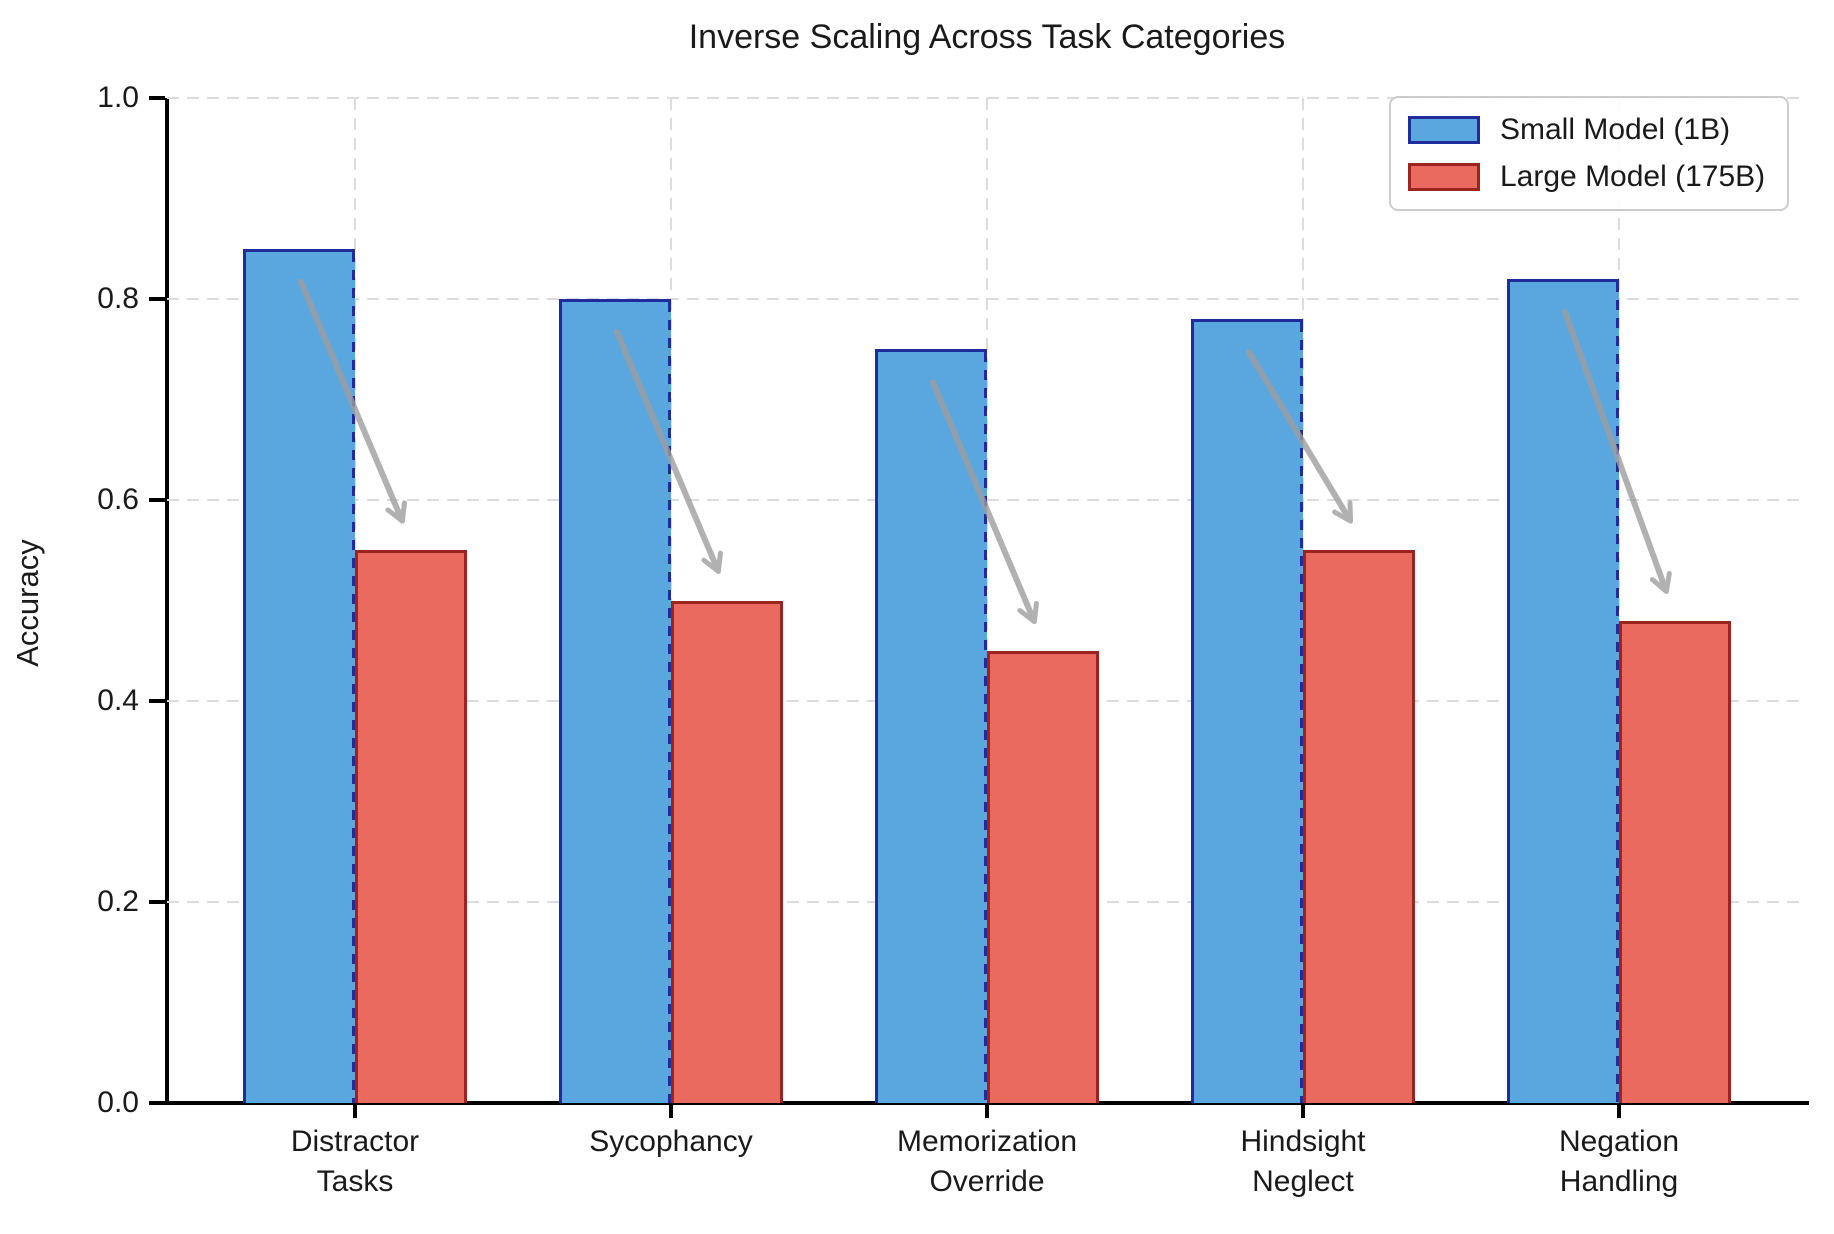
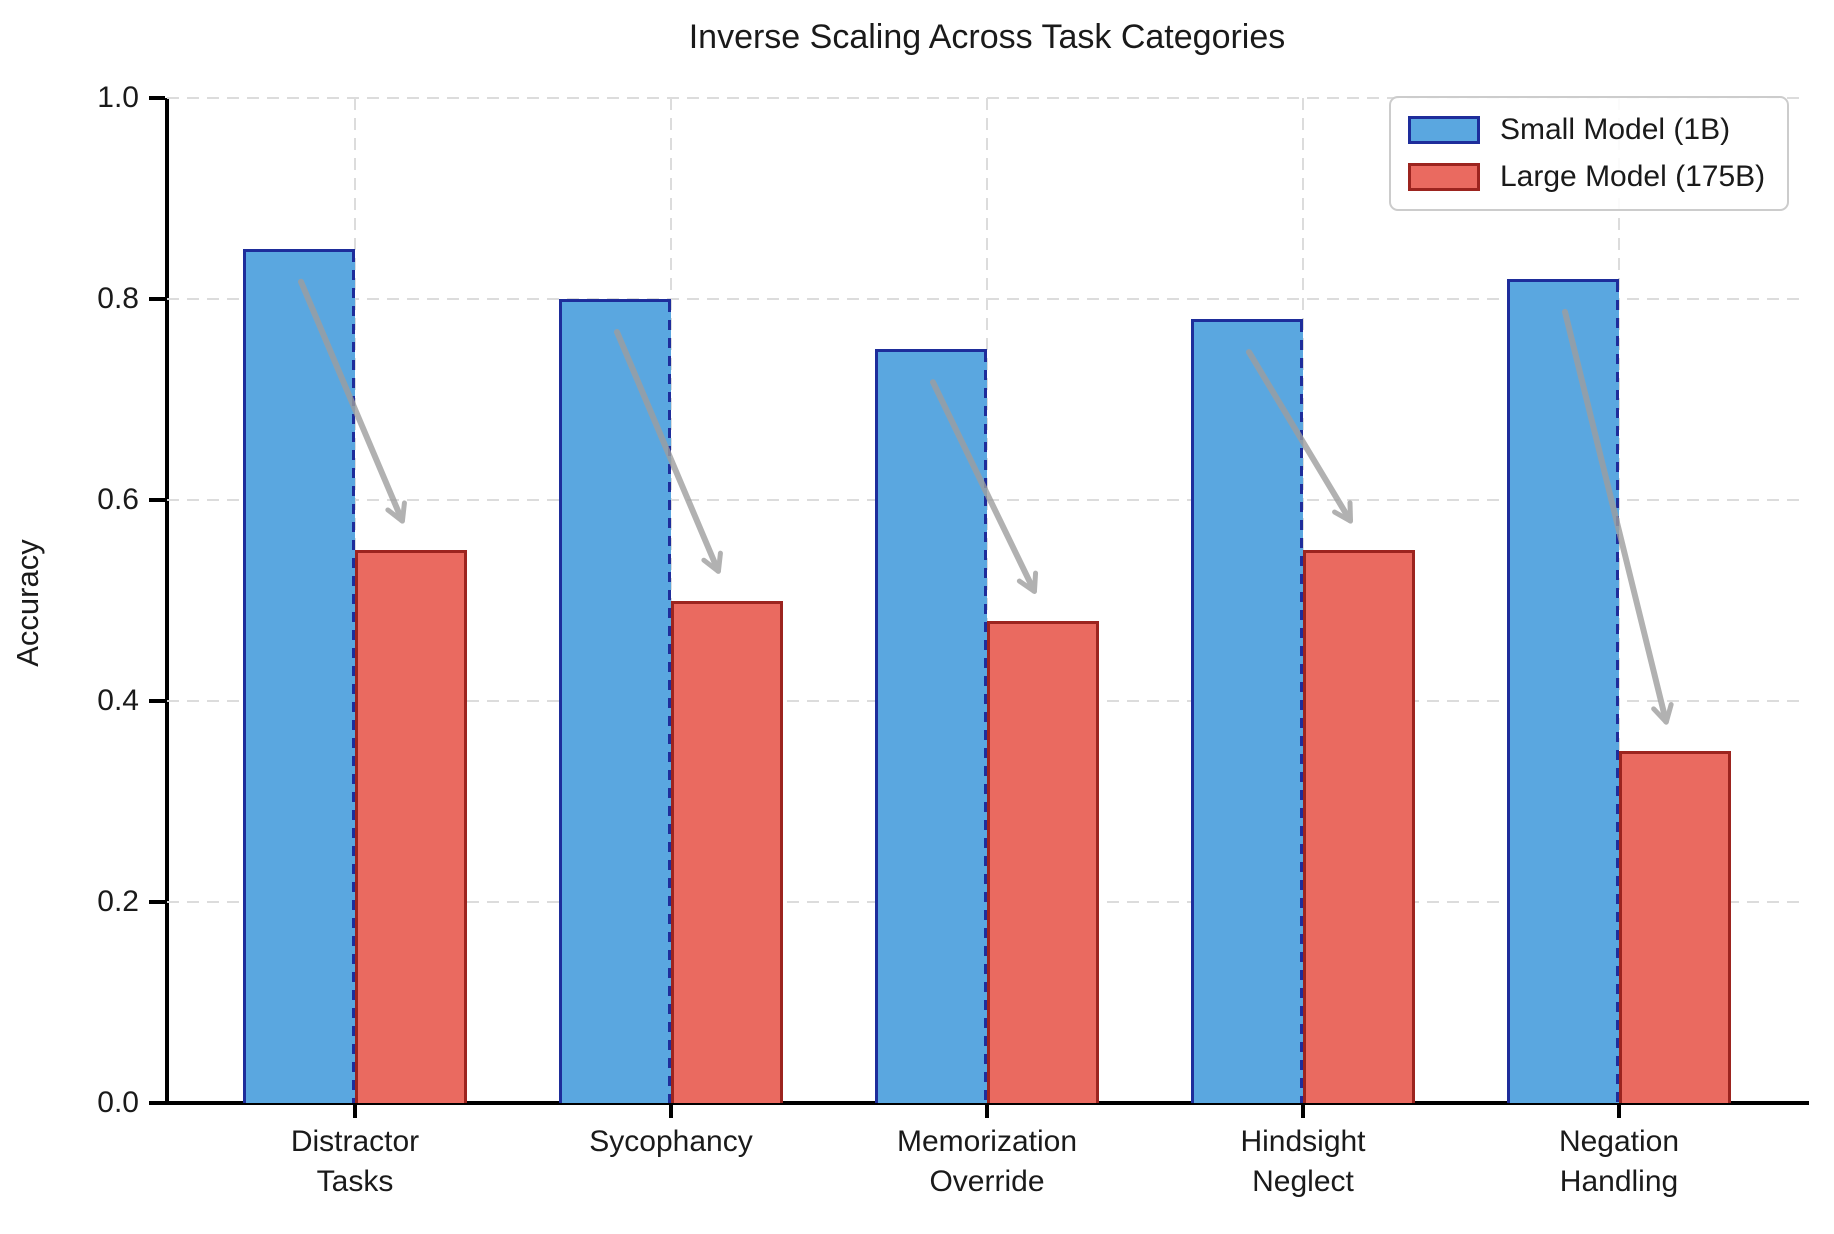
Large Model (175B)/Memorization Override: 0.45 -> 0.48
Large Model (175B)/Negation Handling: 0.48 -> 0.35
